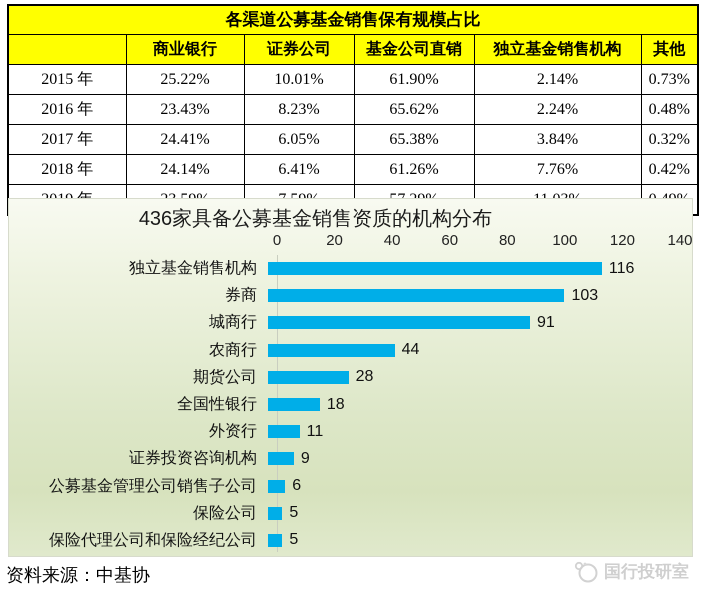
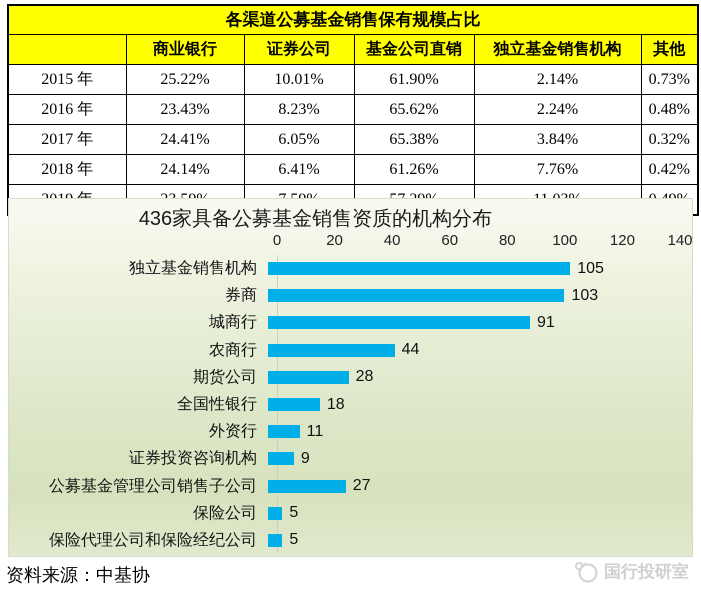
436家具备公募基金销售资质的机构分布/独立基金销售机构: 116 -> 105
436家具备公募基金销售资质的机构分布/公募基金管理公司销售子公司: 6 -> 27
